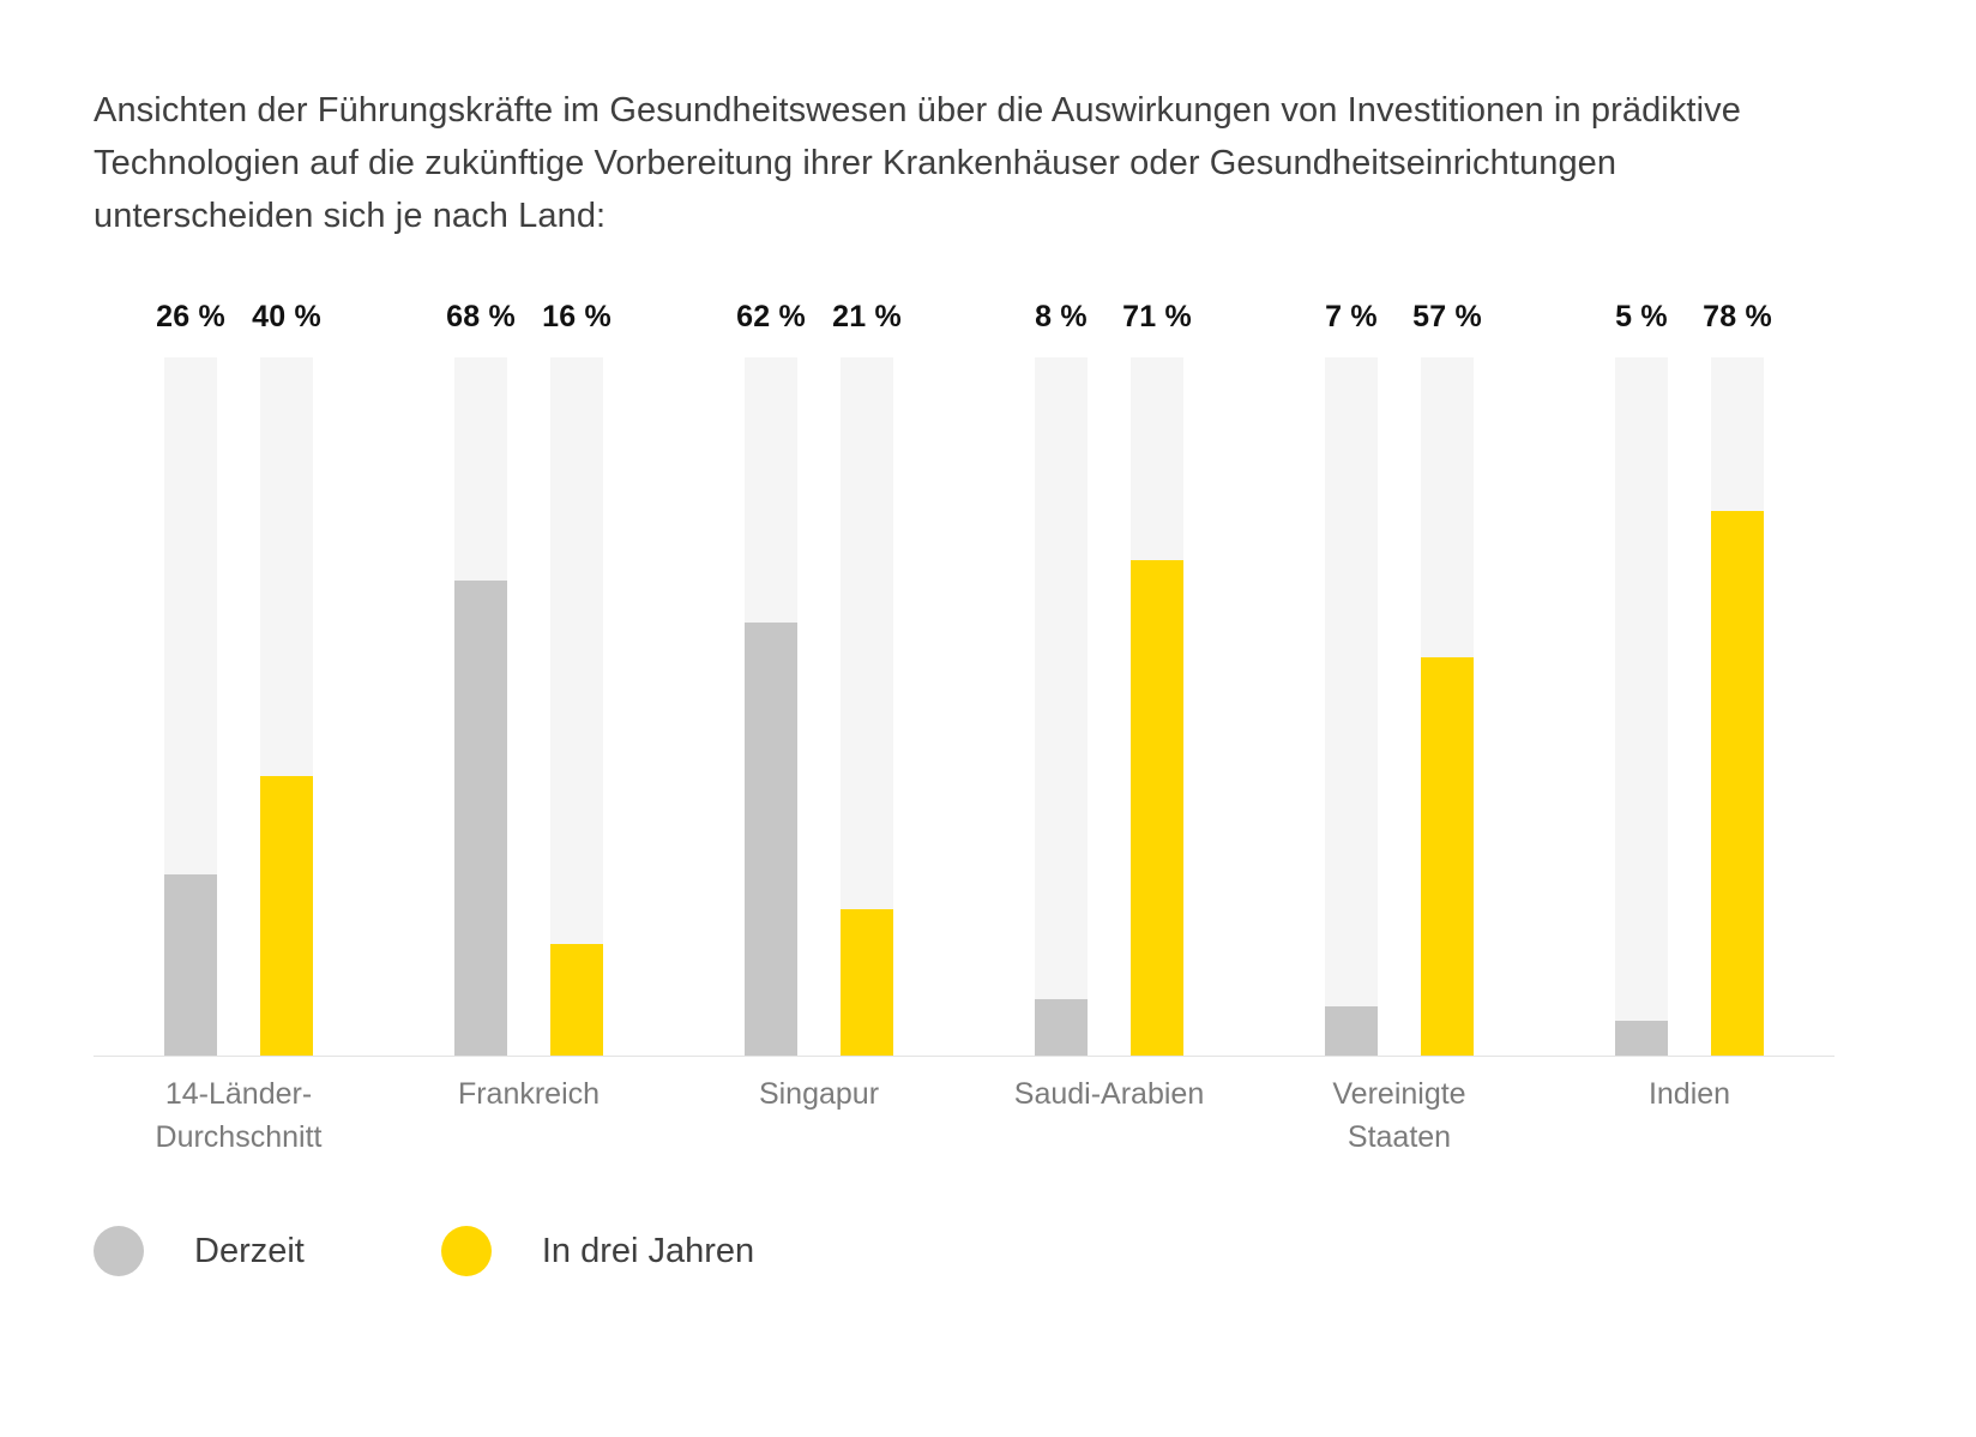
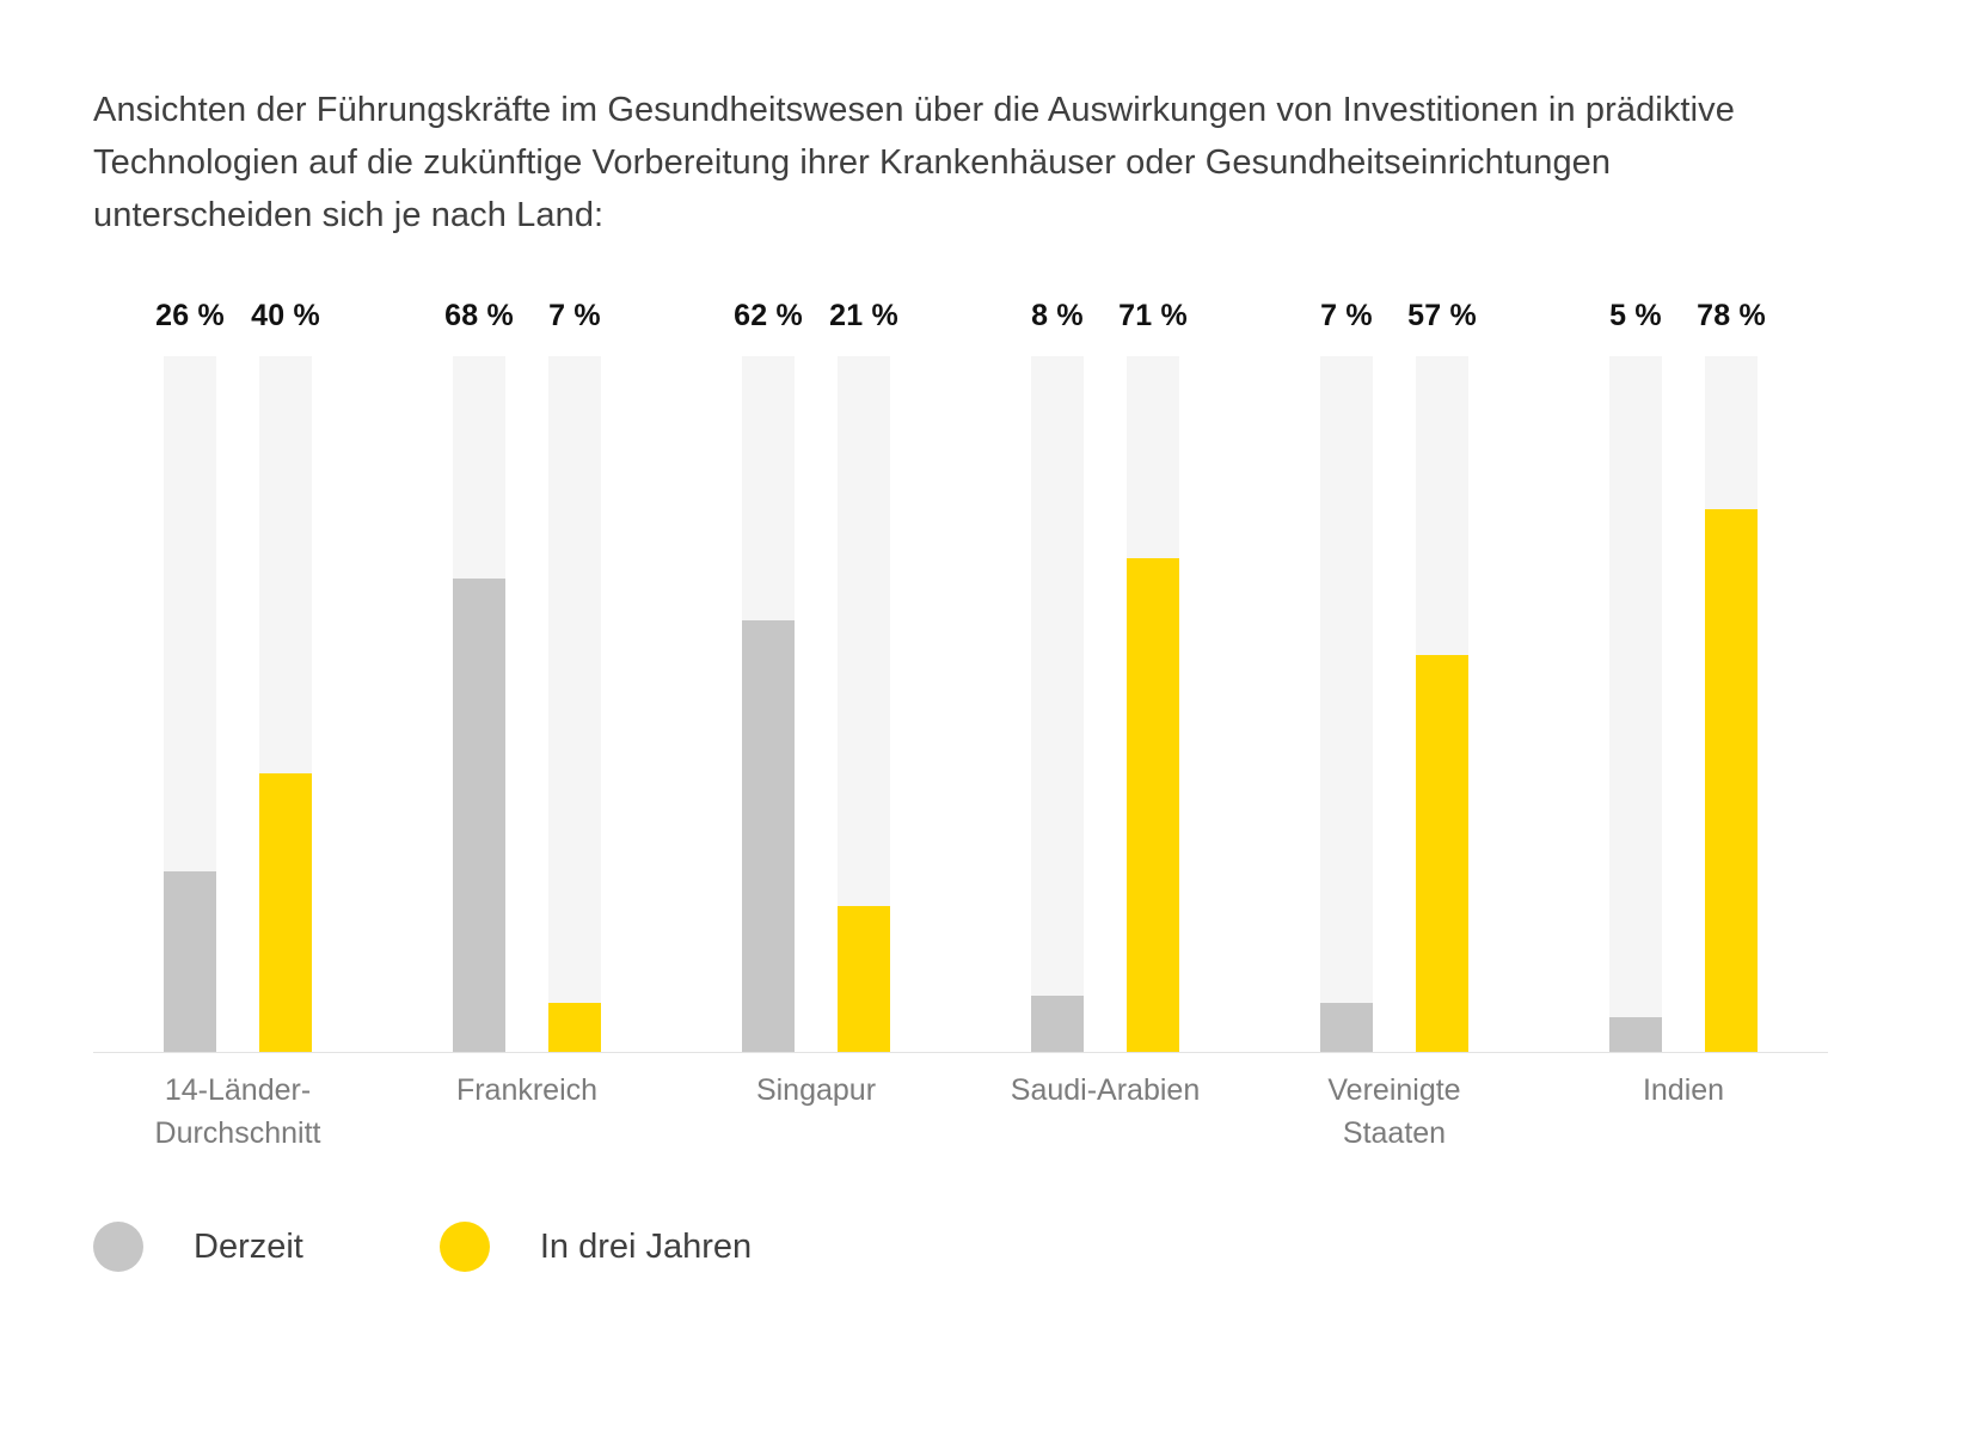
In drei Jahren/Frankreich: 16 -> 7
